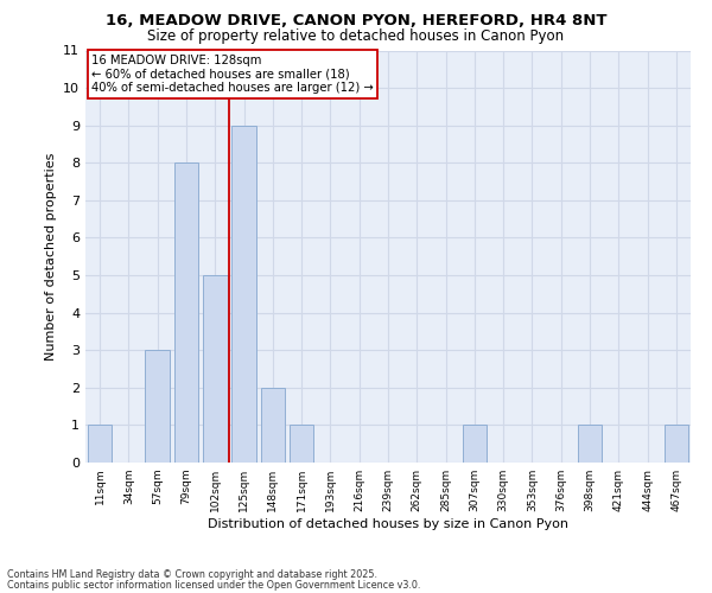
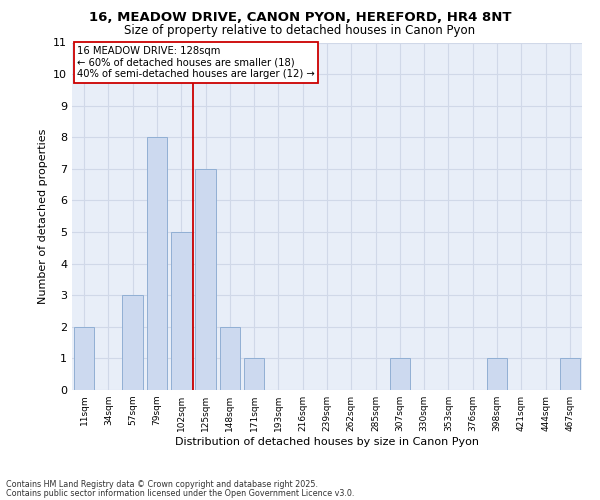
11sqm: 1 -> 2
125sqm: 9 -> 7
